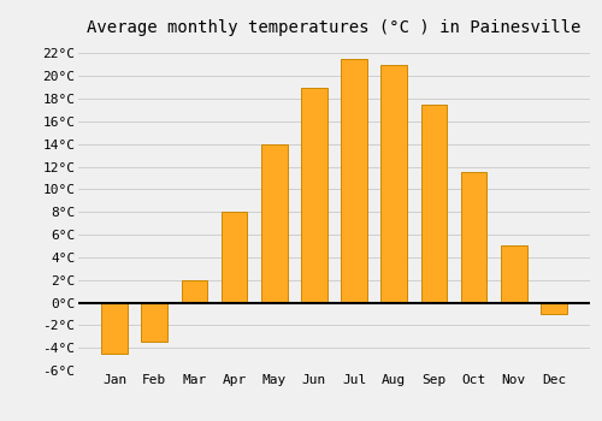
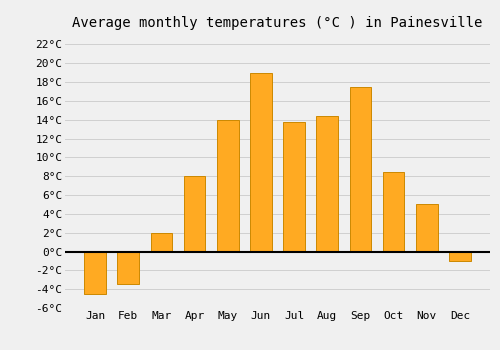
Jul: 21.5°C -> 13.8°C
Aug: 21.0°C -> 14.4°C
Oct: 11.5°C -> 8.4°C
